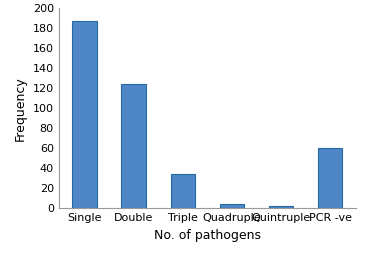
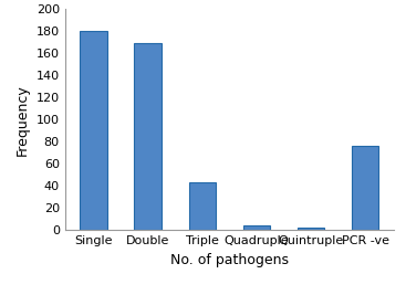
Single: 187 -> 180
Double: 124 -> 169
Triple: 34 -> 43
PCR -ve: 60 -> 76
